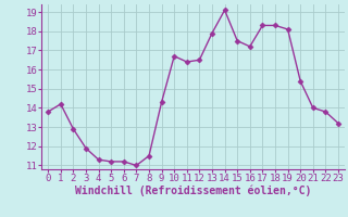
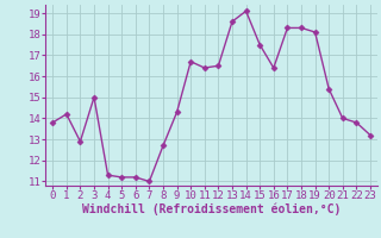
3: 11.9 -> 15.0
8: 11.5 -> 12.7
13: 17.9 -> 18.6
16: 17.2 -> 16.4
